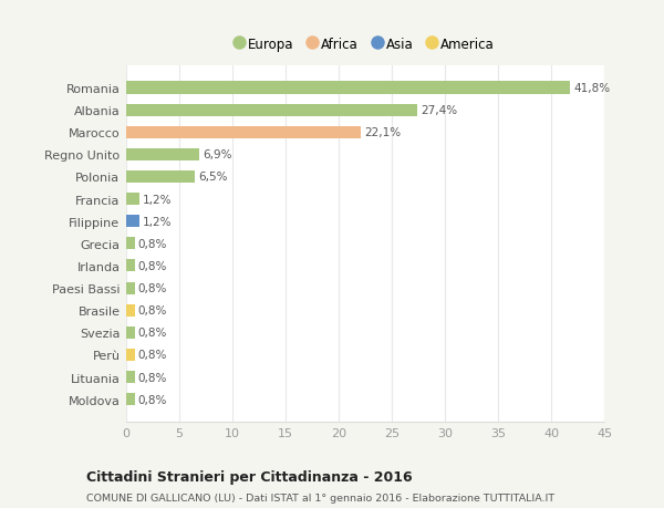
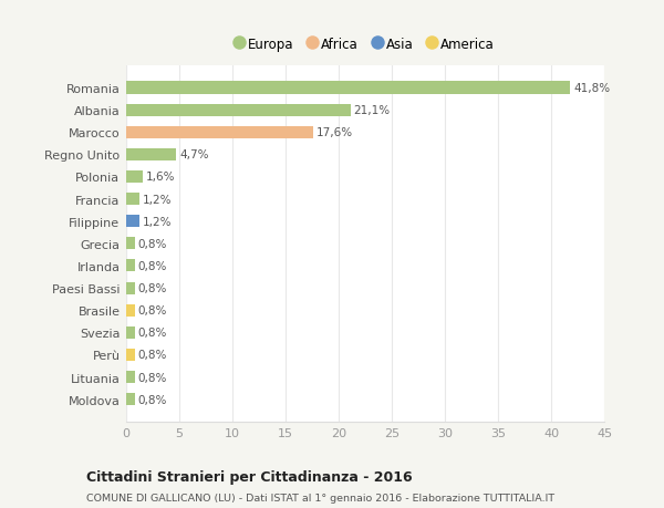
Albania: 27,4% -> 21,1%
Marocco: 22,1% -> 17,6%
Regno Unito: 6,9% -> 4,7%
Polonia: 6,5% -> 1,6%
